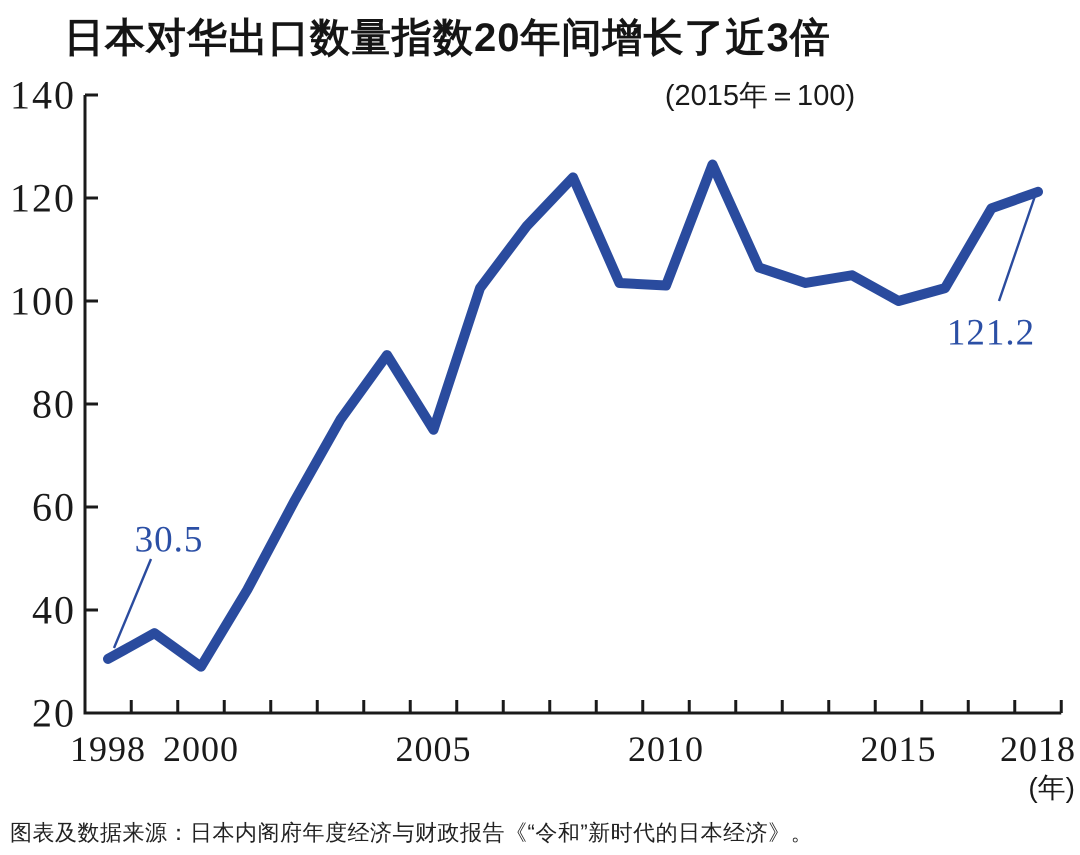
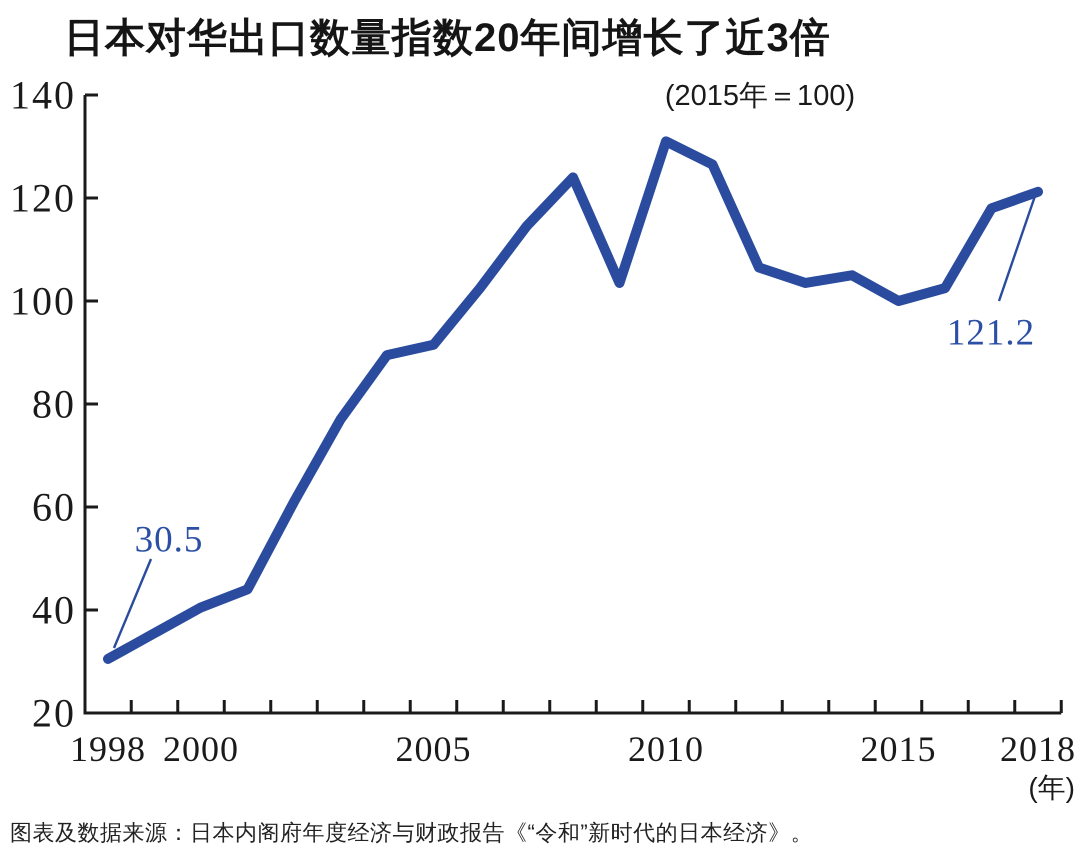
2000: 29 -> 40
2005: 75 -> 92
2010: 103 -> 131
